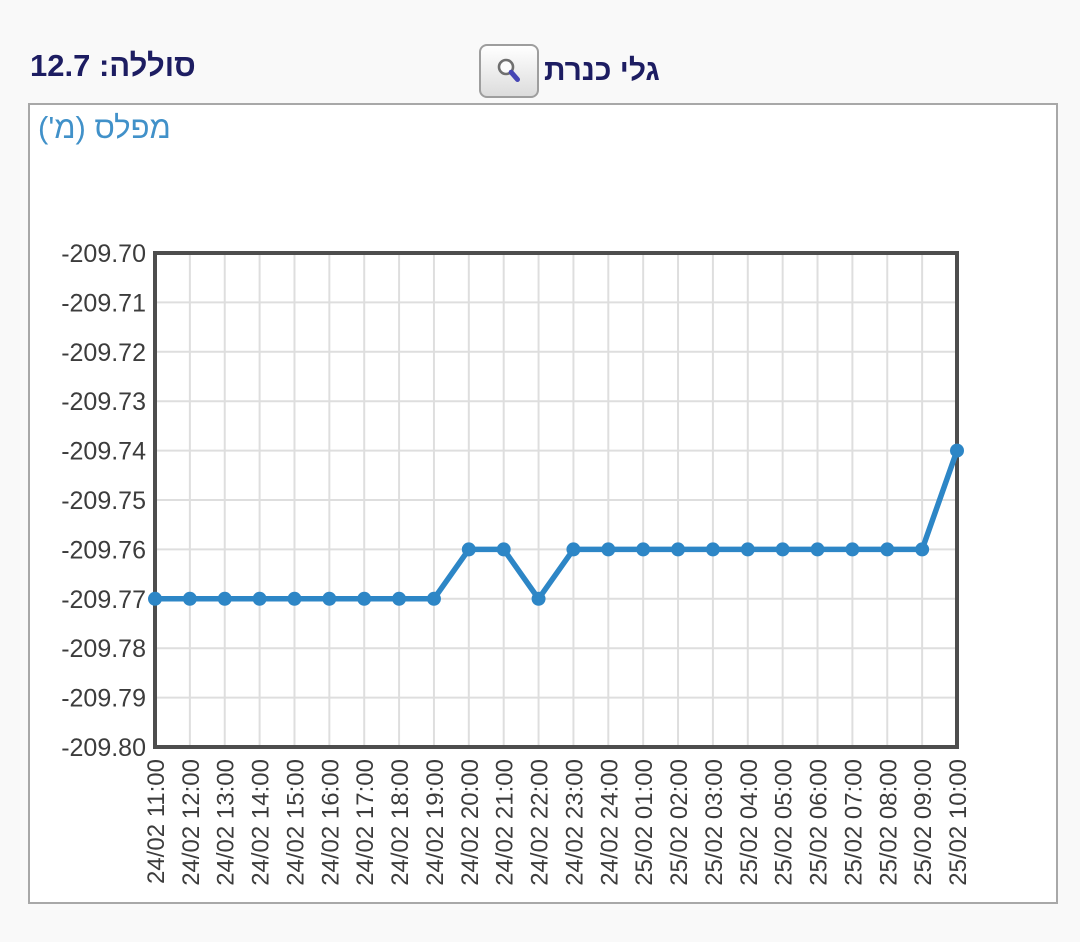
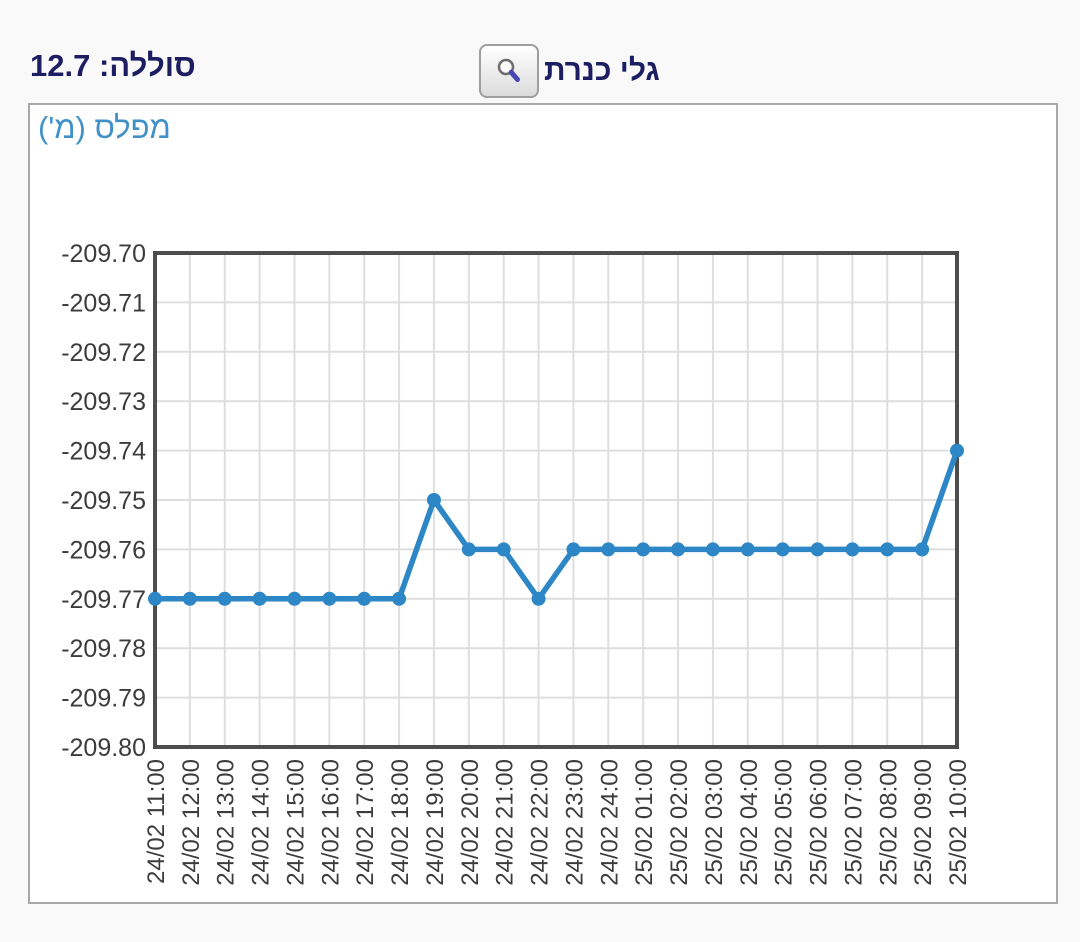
24/02 19:00: -209.77 -> -209.75
